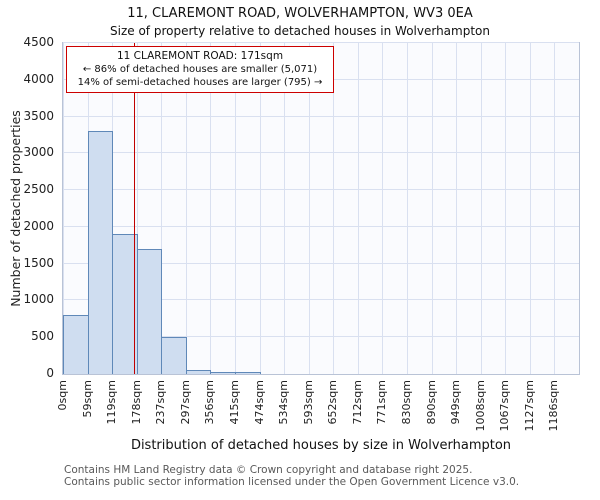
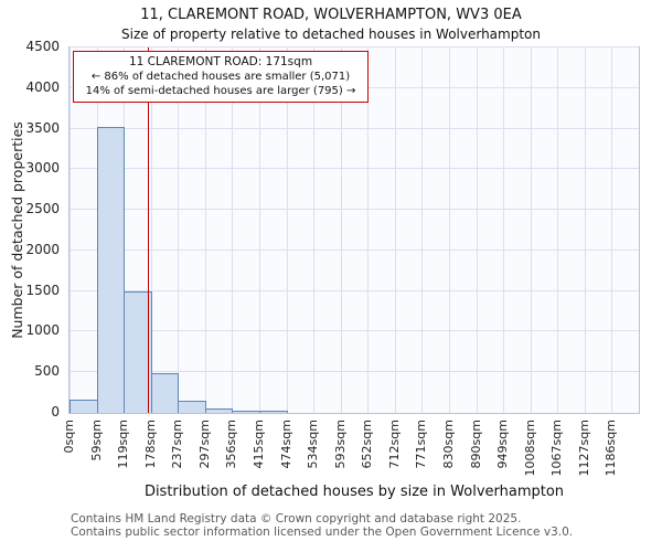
0sqm: 800 -> 200
59sqm: 3300 -> 3500
119sqm: 1900 -> 1500
178sqm: 1700 -> 500
237sqm: 500 -> 100
